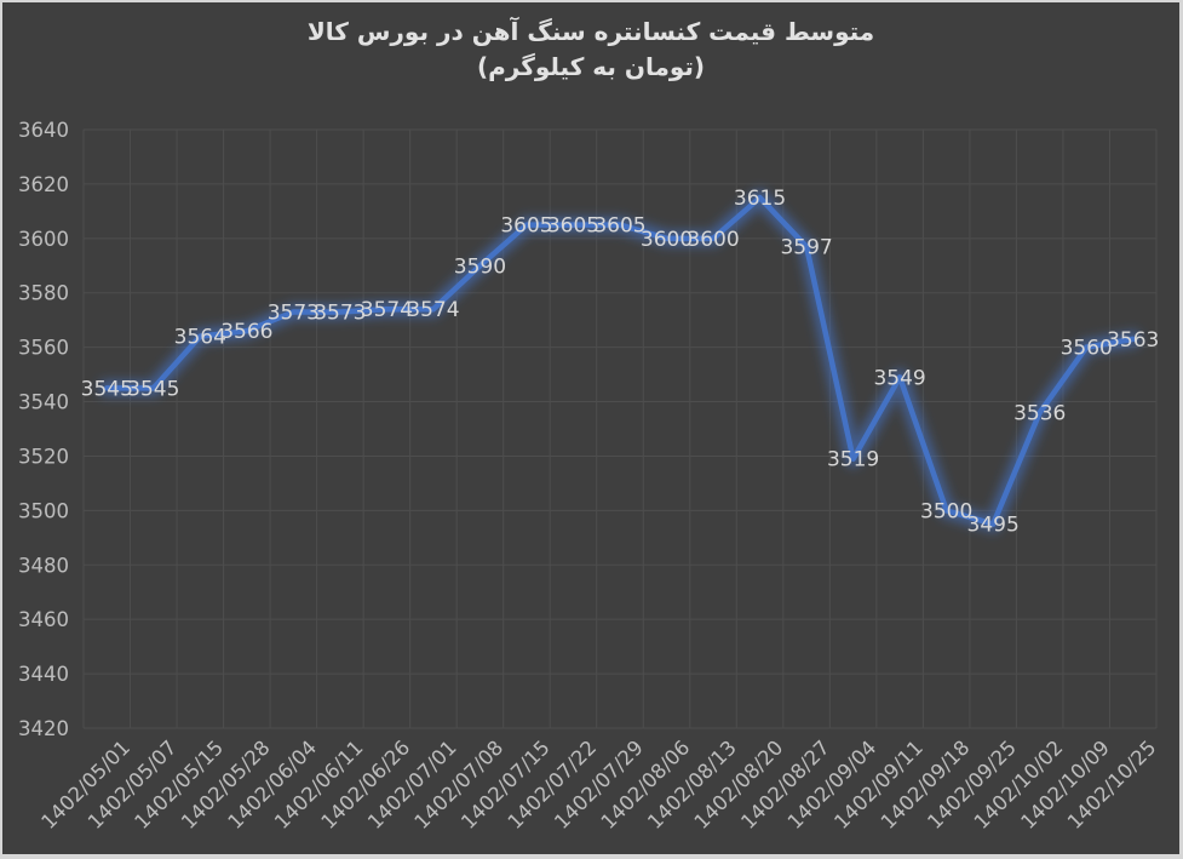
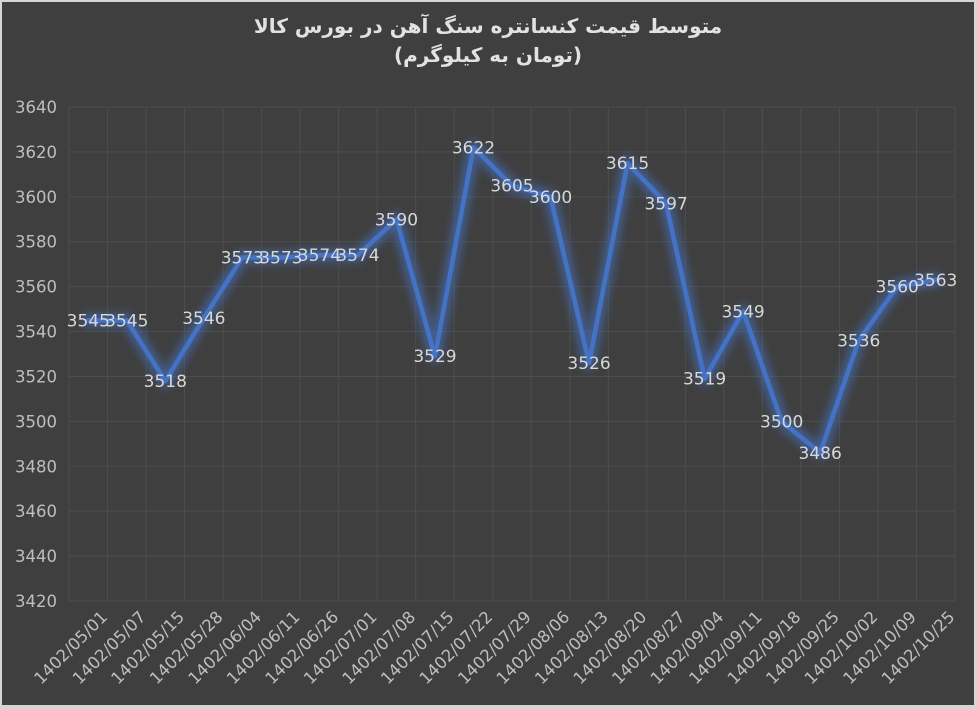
1402/05/15: 3564 -> 3518
1402/05/28: 3566 -> 3546
1402/07/15: 3605 -> 3529
1402/07/22: 3605 -> 3622
1402/08/13: 3600 -> 3526
1402/09/25: 3495 -> 3486
